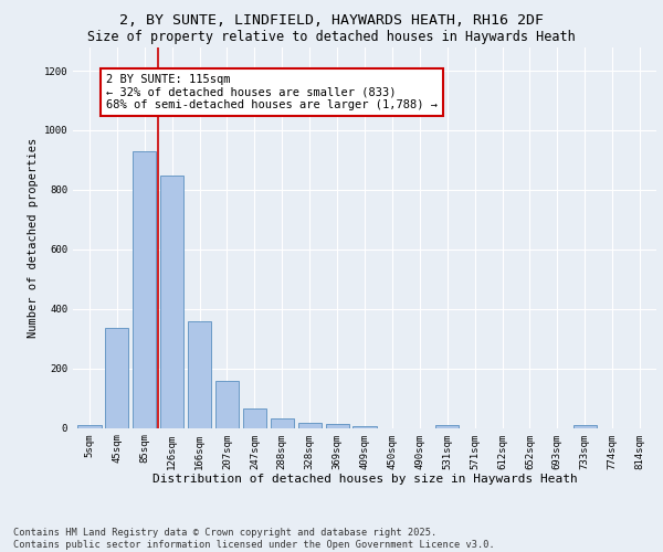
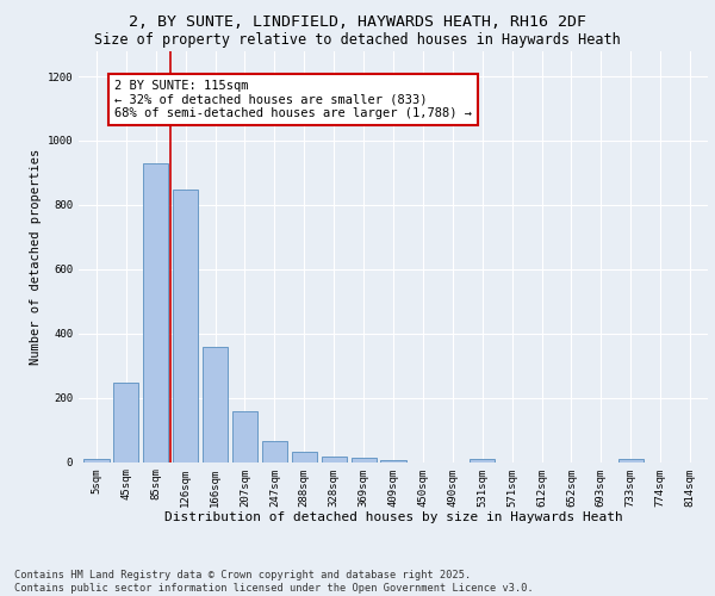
45sqm: 335 -> 248
